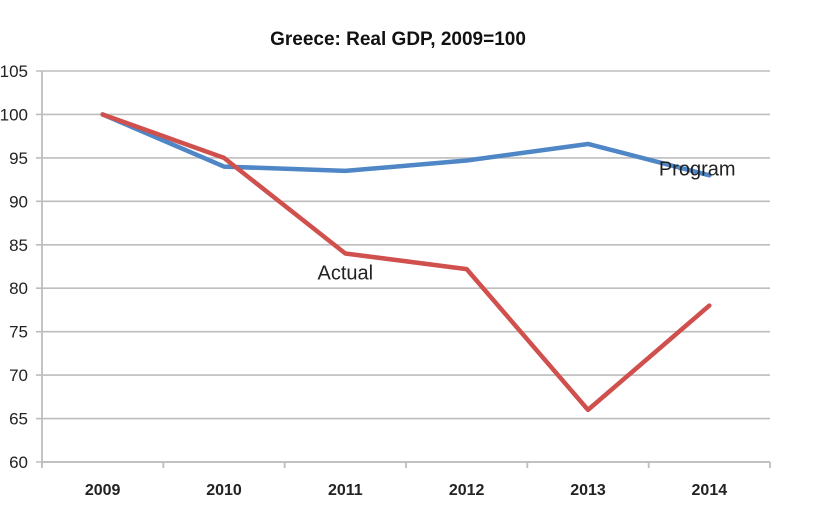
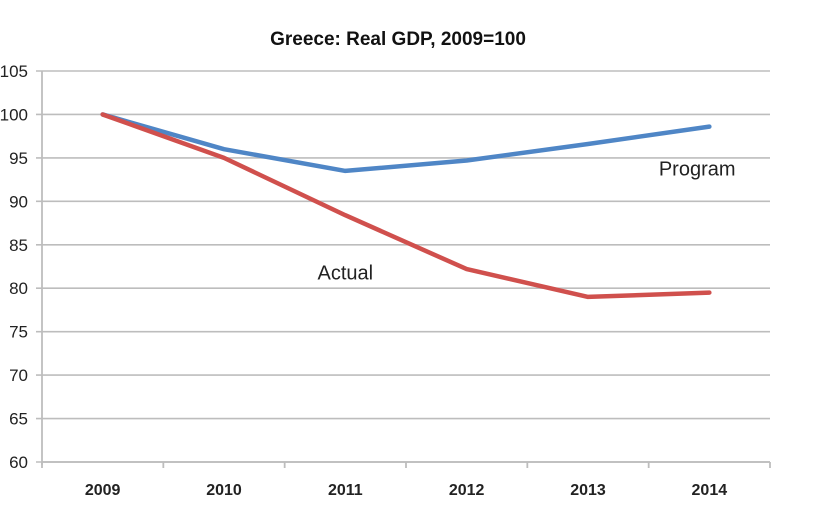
Program/2010: 94 -> 96
Actual/2011: 84 -> 88
Actual/2013: 66 -> 79
Program/2014: 93 -> 99
Actual/2014: 78 -> 80
